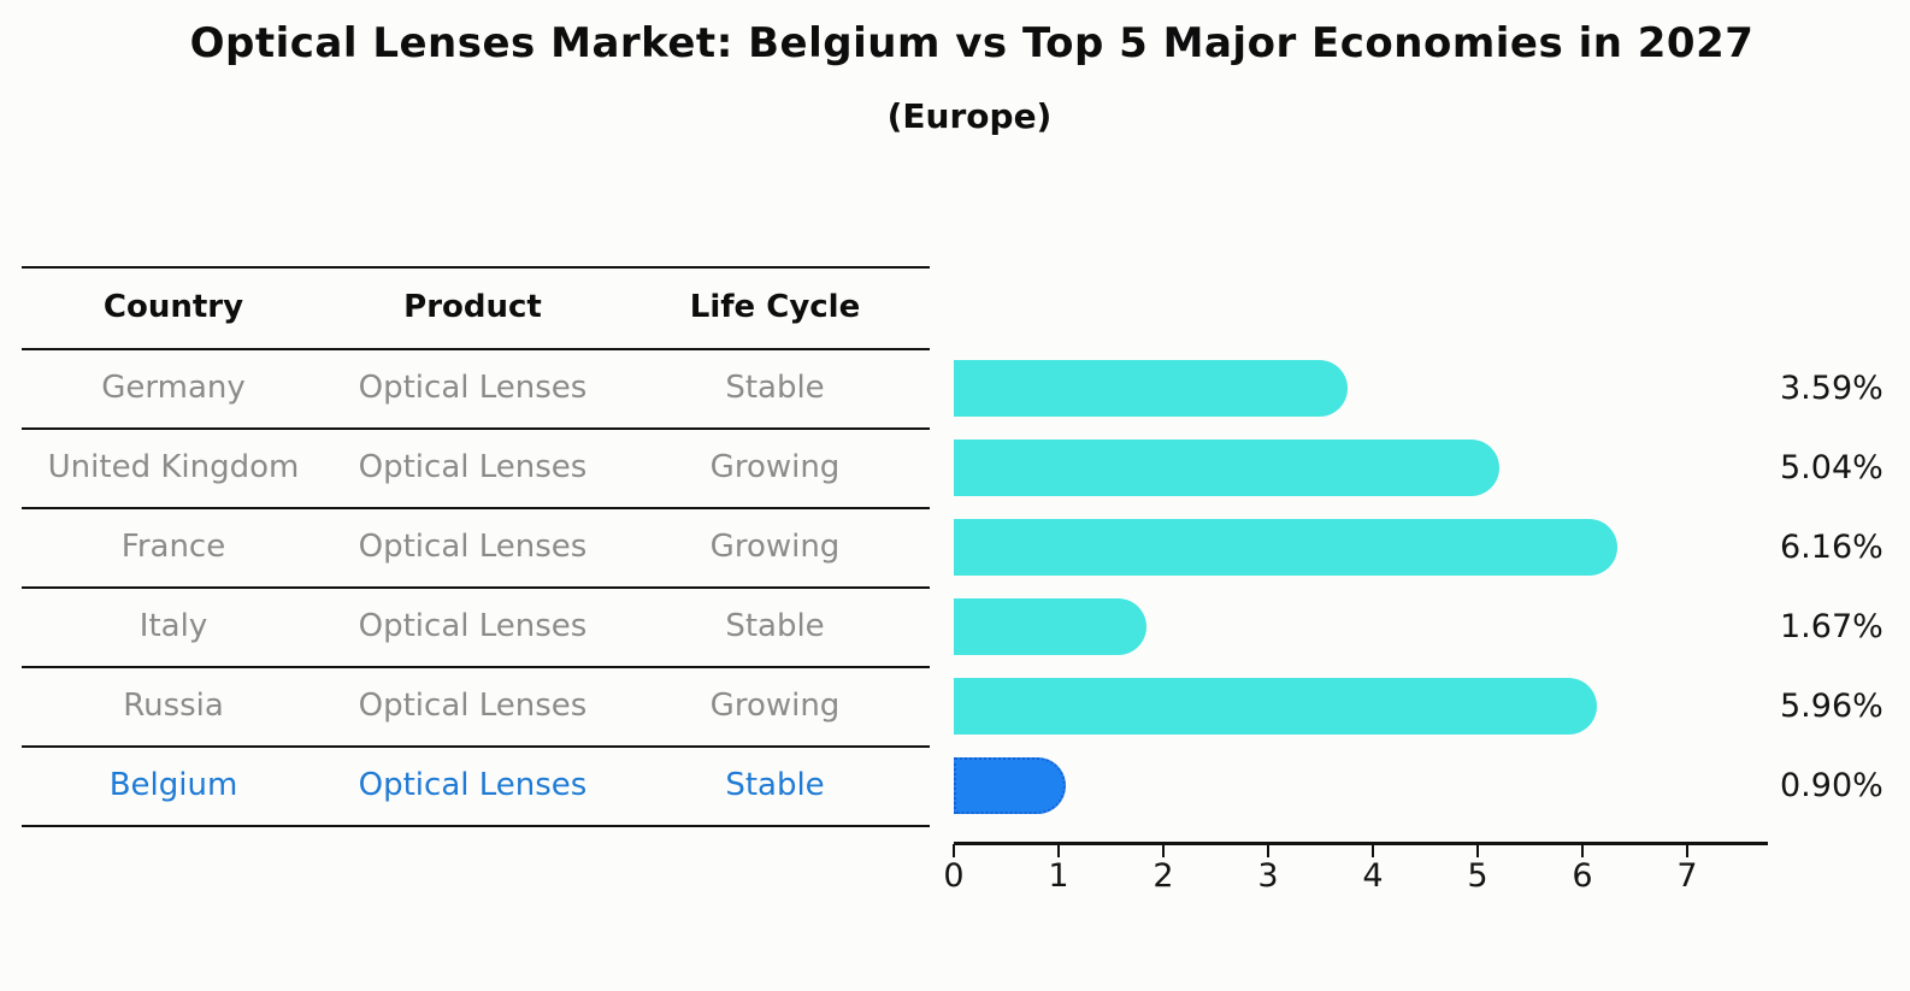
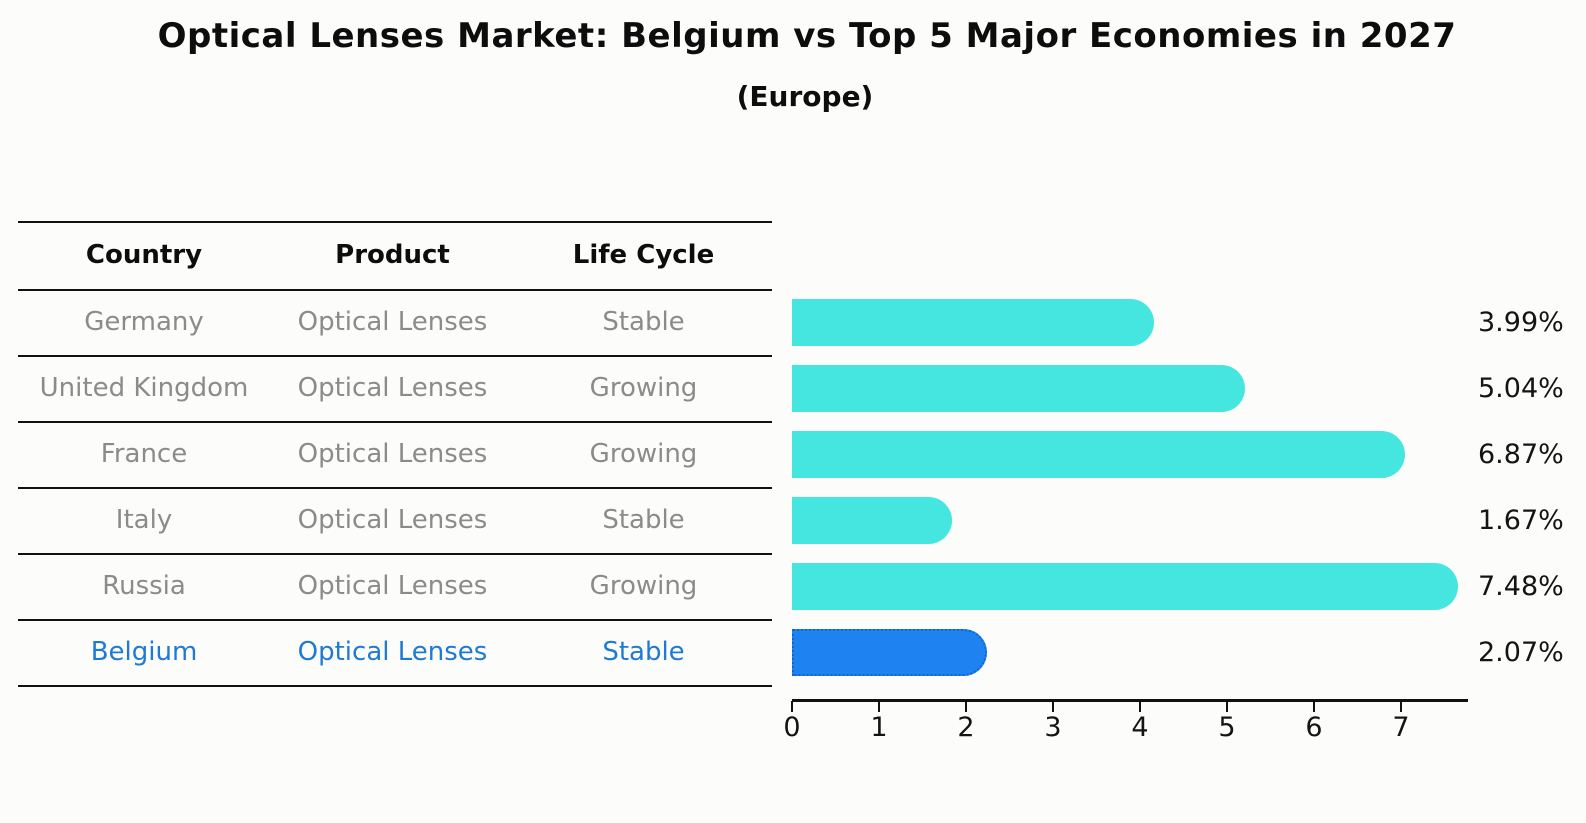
Germany: 3.59% -> 3.99%
France: 6.16% -> 6.87%
Russia: 5.96% -> 7.48%
Belgium: 0.90% -> 2.07%
